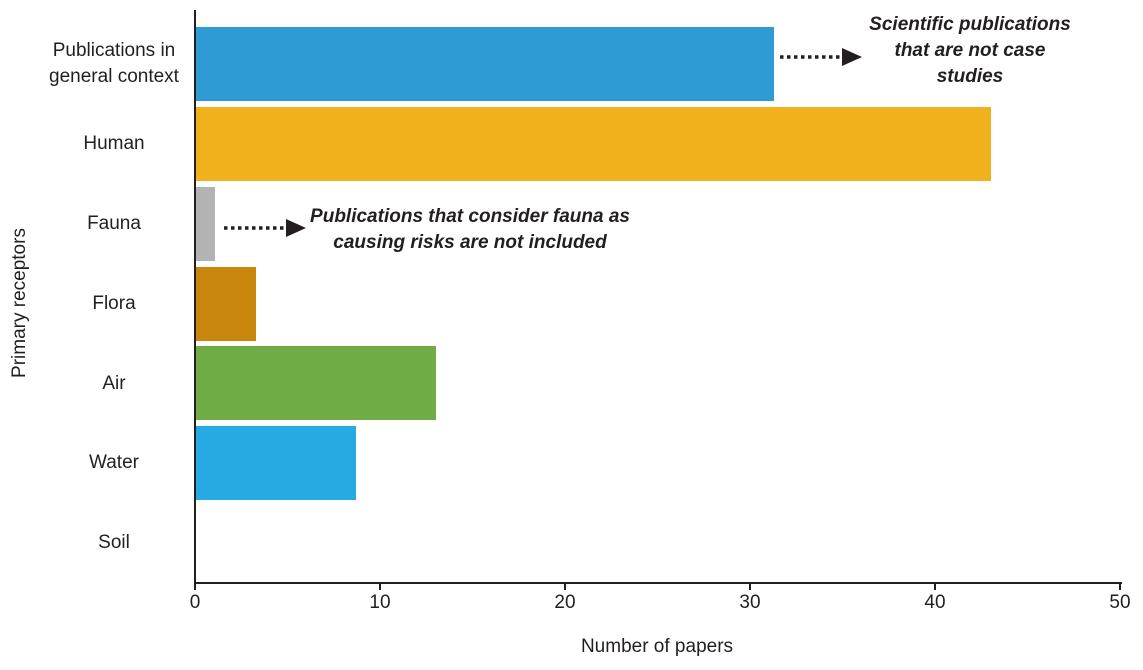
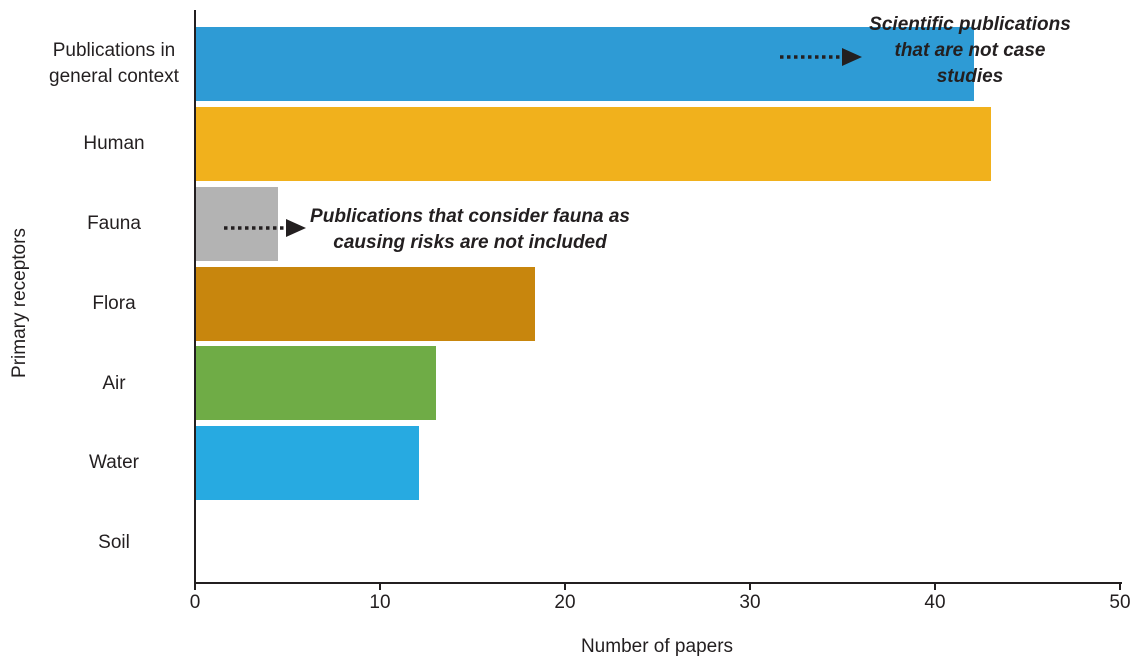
Publications in general context: 31.3 -> 42.1
Fauna: 1.1 -> 4.5
Flora: 3.3 -> 18.4
Water: 8.7 -> 12.1
